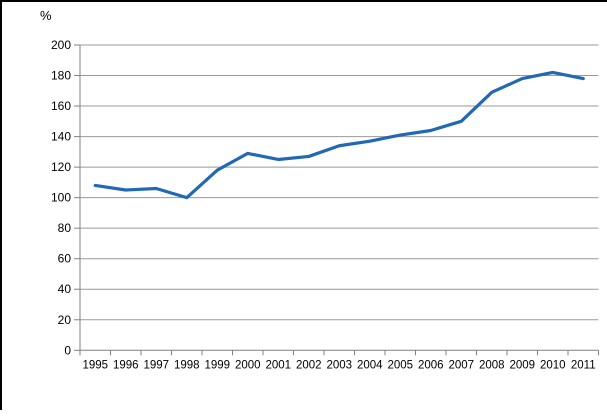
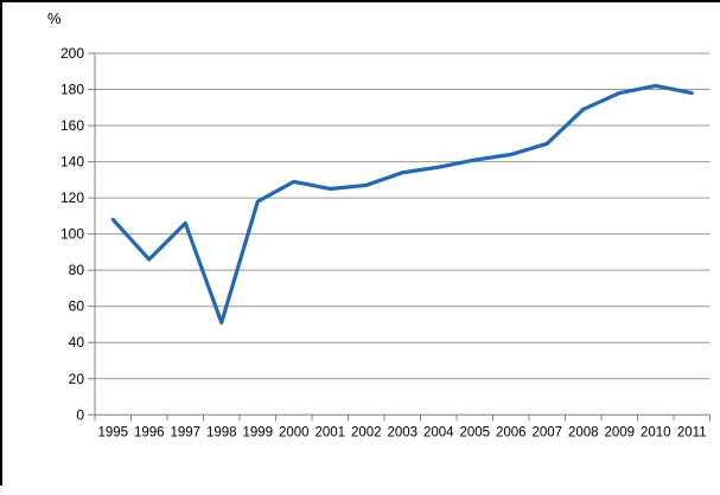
1996: 105 -> 86
1998: 100 -> 51
